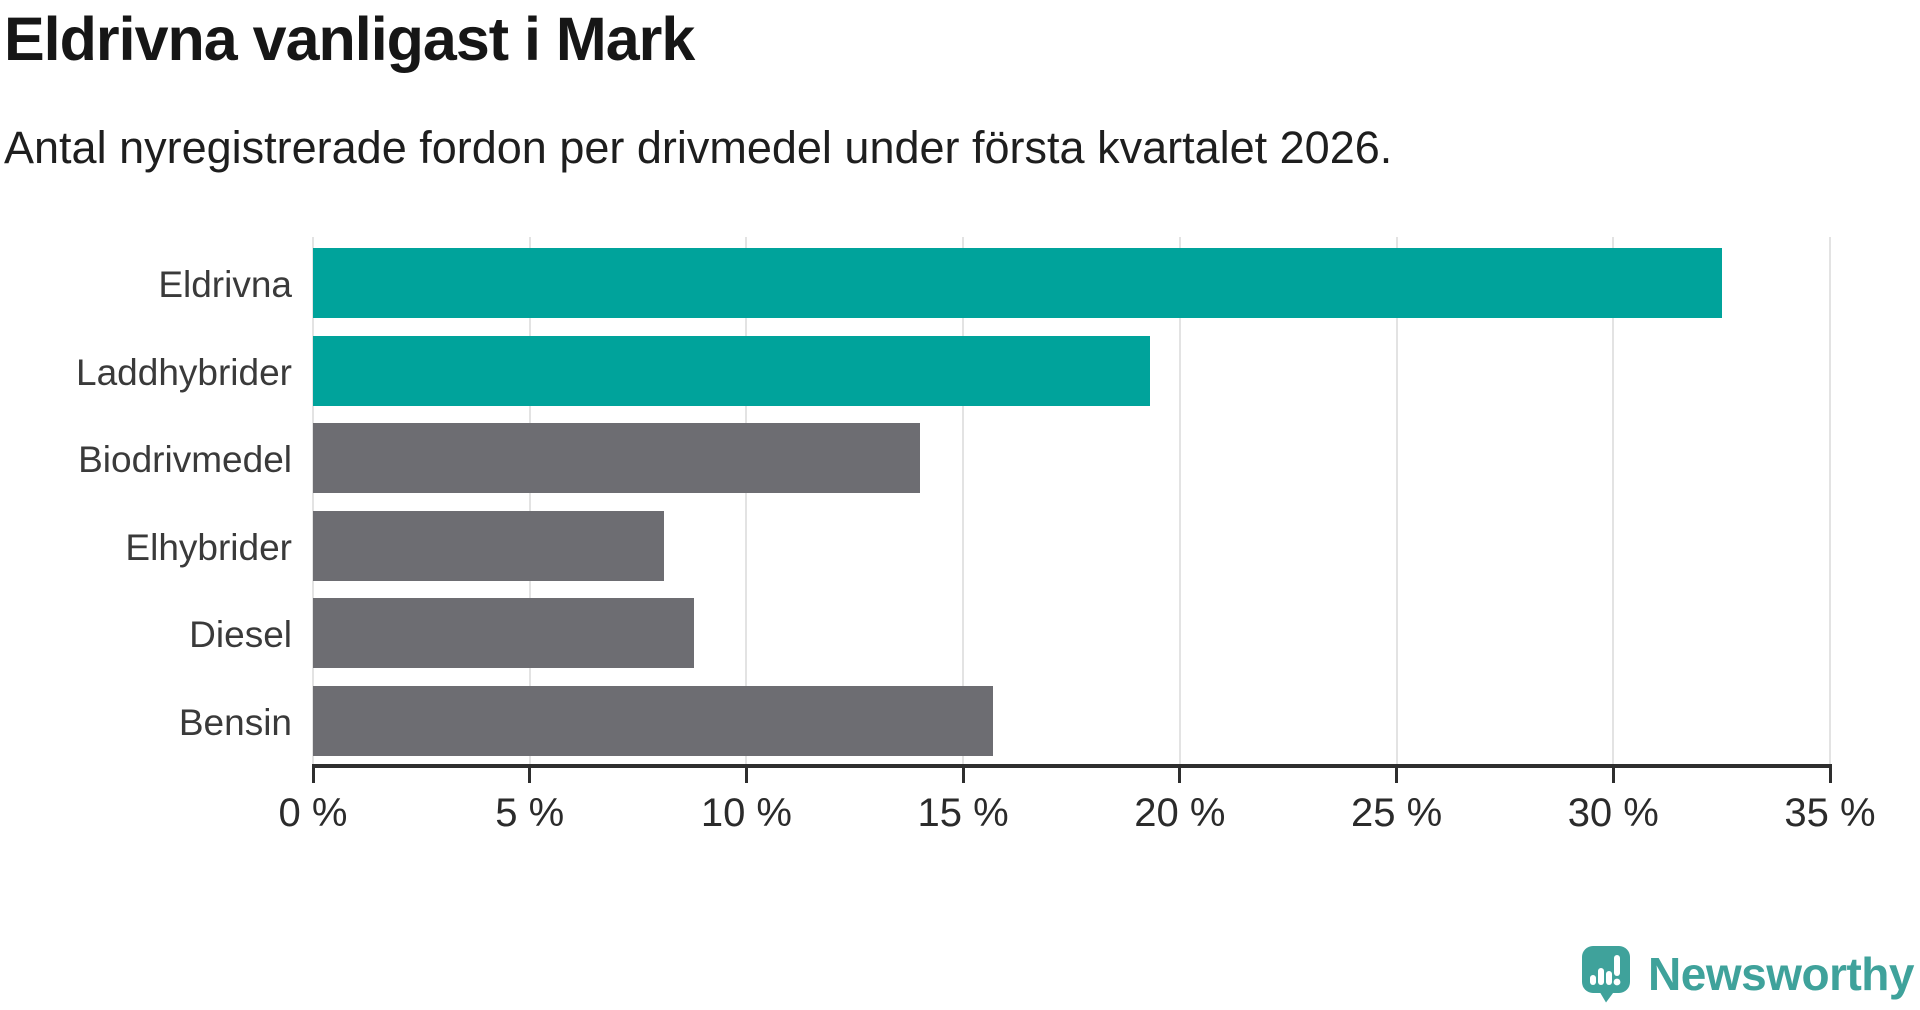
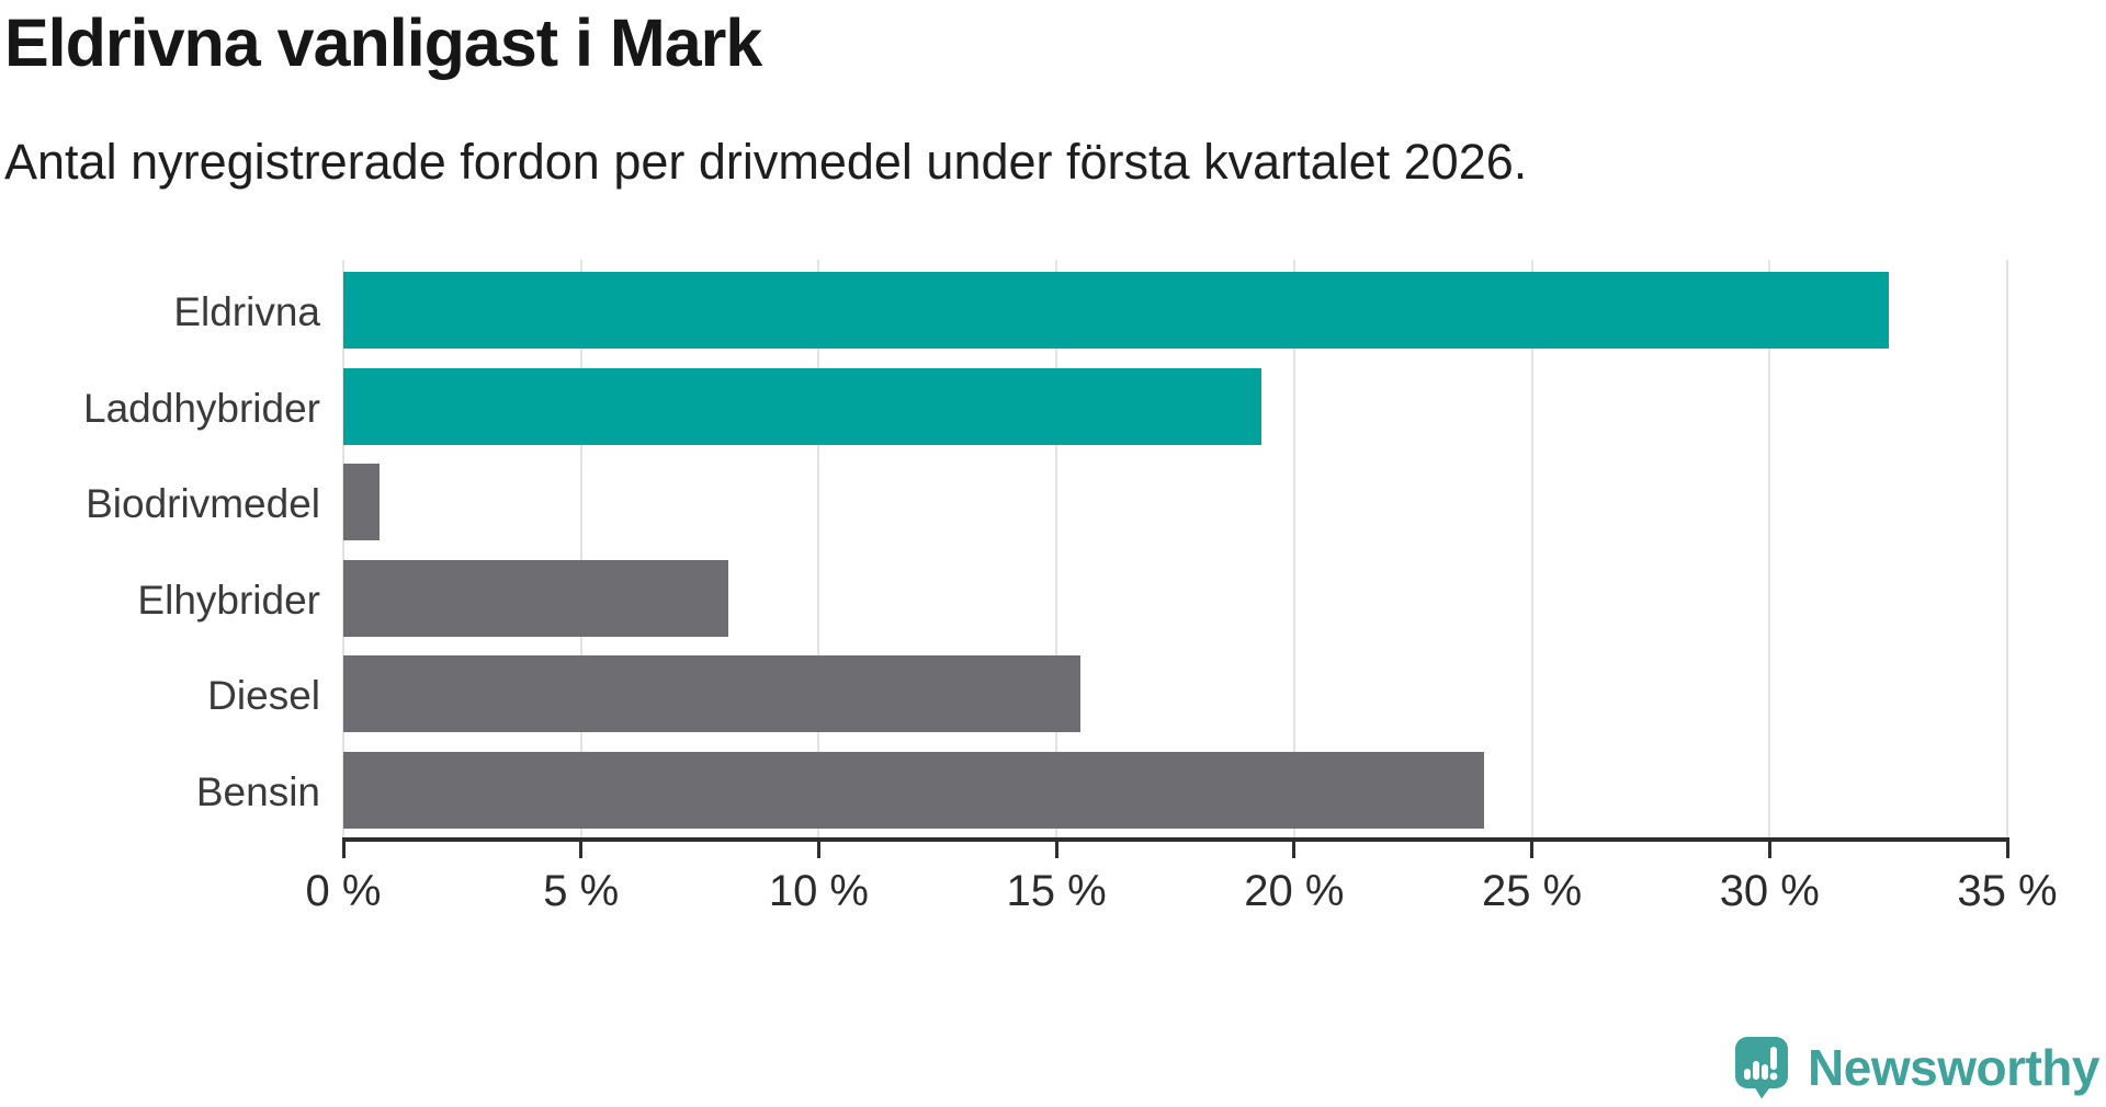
Biodrivmedel: 14.0% -> 0.8%
Diesel: 8.8% -> 15.5%
Bensin: 15.7% -> 24.0%
